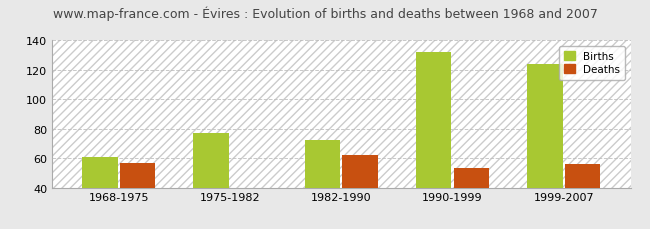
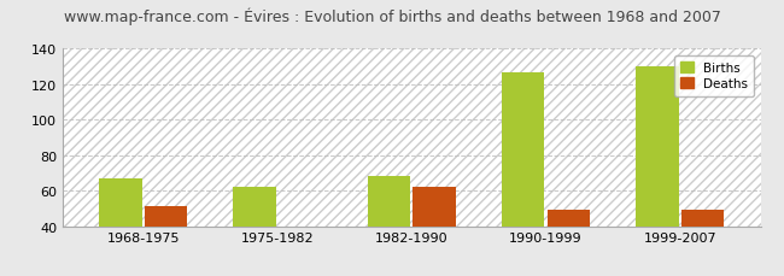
Births/1968-1975: 61 -> 67
Deaths/1968-1975: 57 -> 51
Births/1975-1982: 77 -> 62
Births/1982-1990: 72 -> 68
Births/1990-1999: 132 -> 127
Deaths/1990-1999: 53 -> 49
Births/1999-2007: 124 -> 130
Deaths/1999-2007: 56 -> 49
